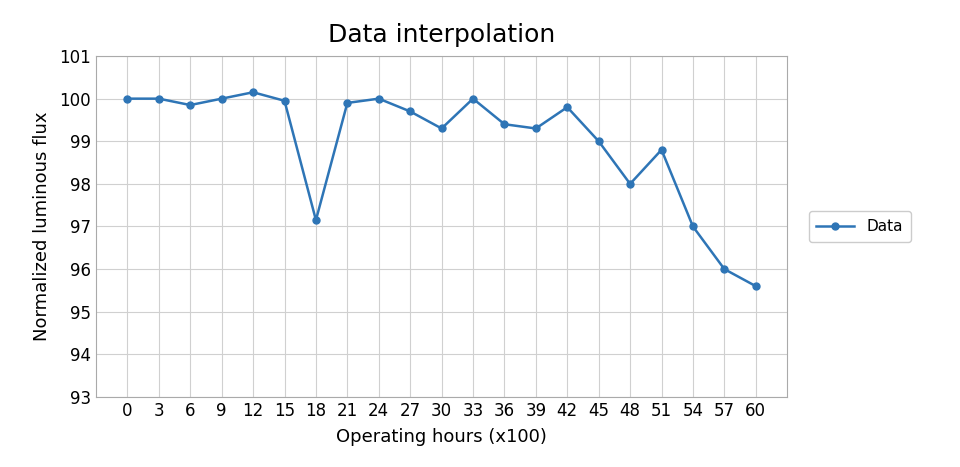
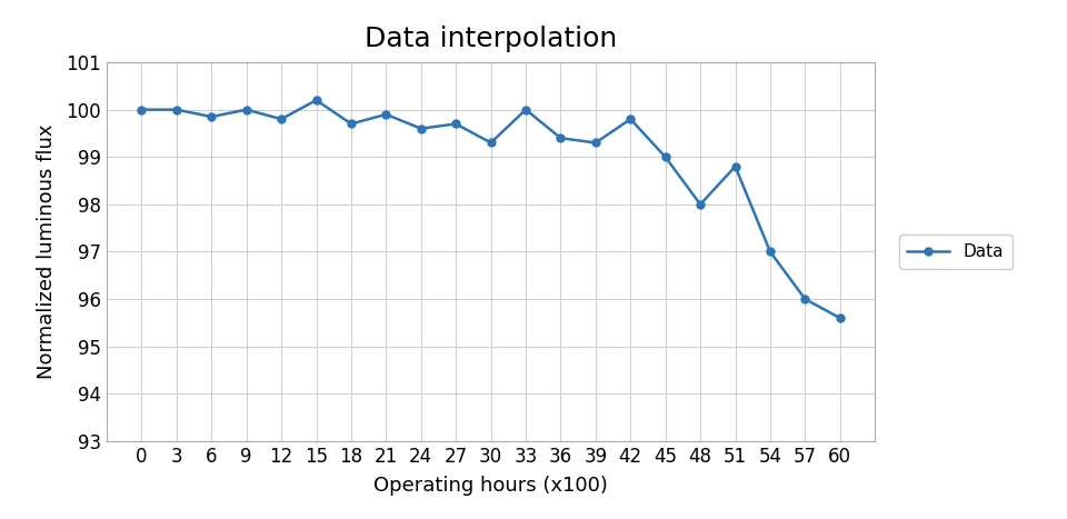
12: 100.15 -> 99.80
15: 99.95 -> 100.20
18: 97.15 -> 99.70
24: 100.00 -> 99.60
